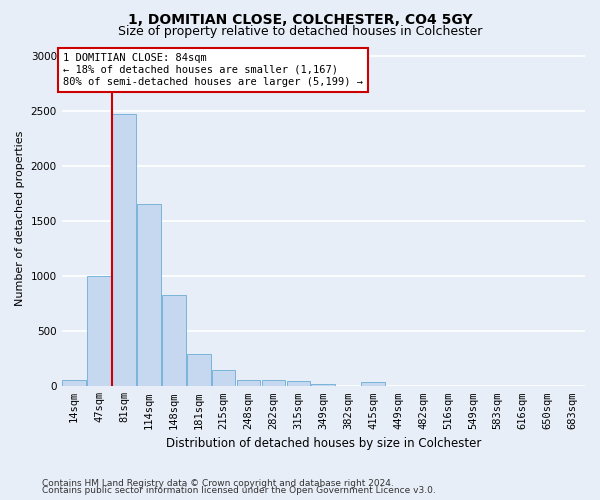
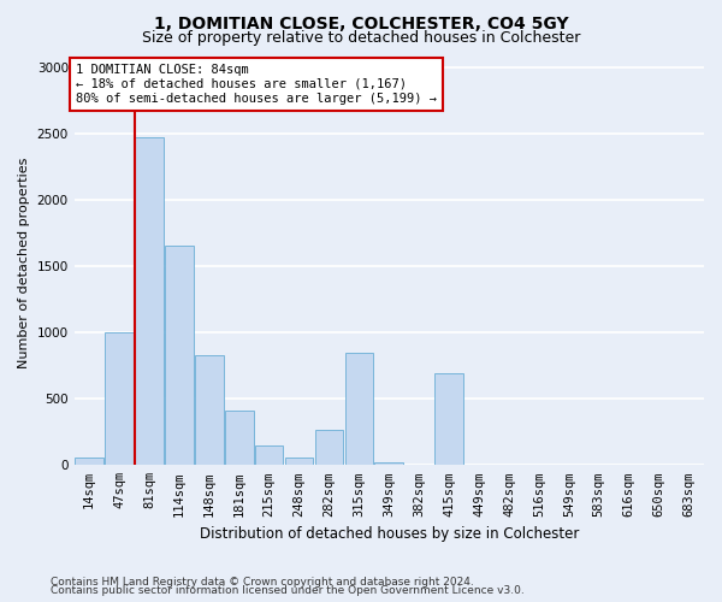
181sqm: 290 -> 410
282sqm: 60 -> 270
315sqm: 40 -> 850
415sqm: 40 -> 690
